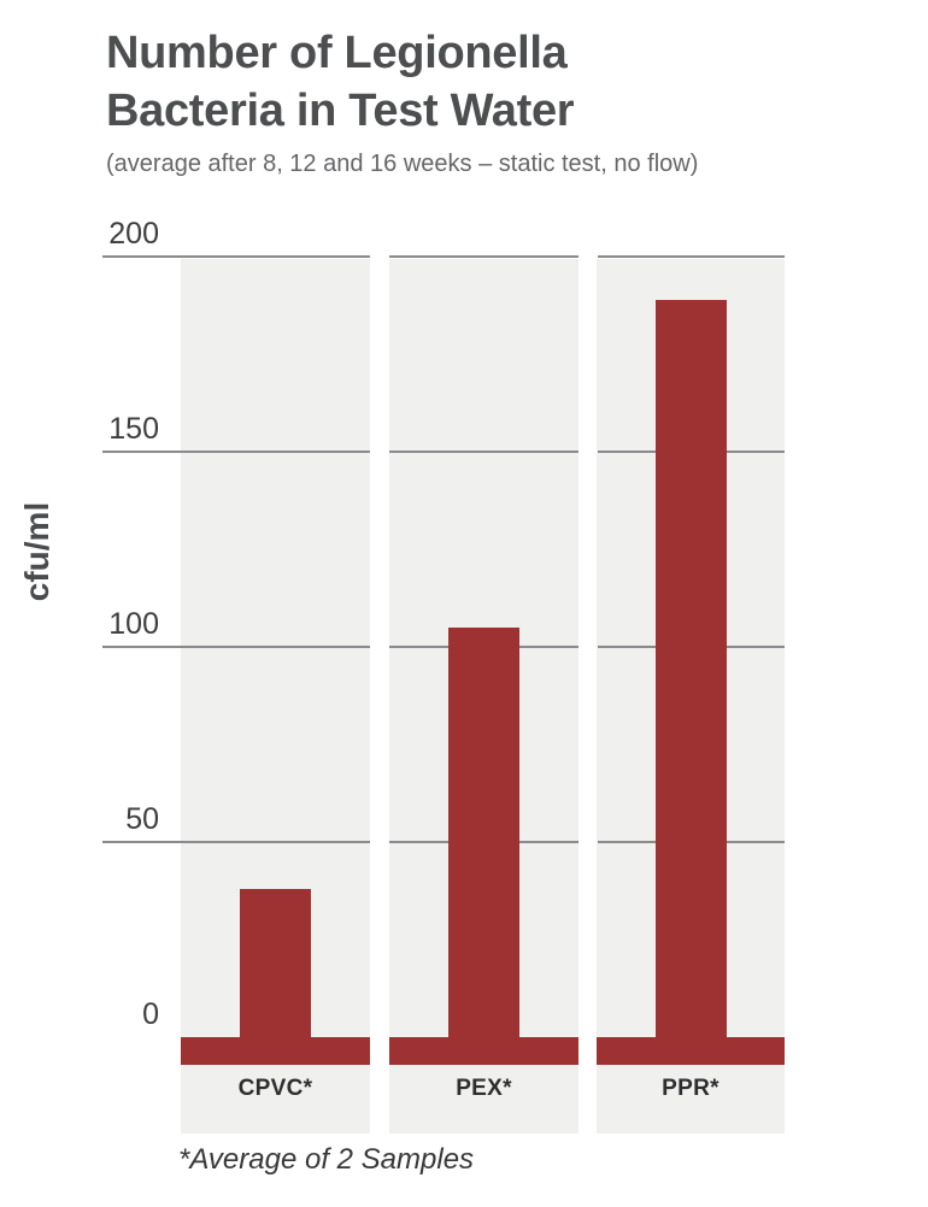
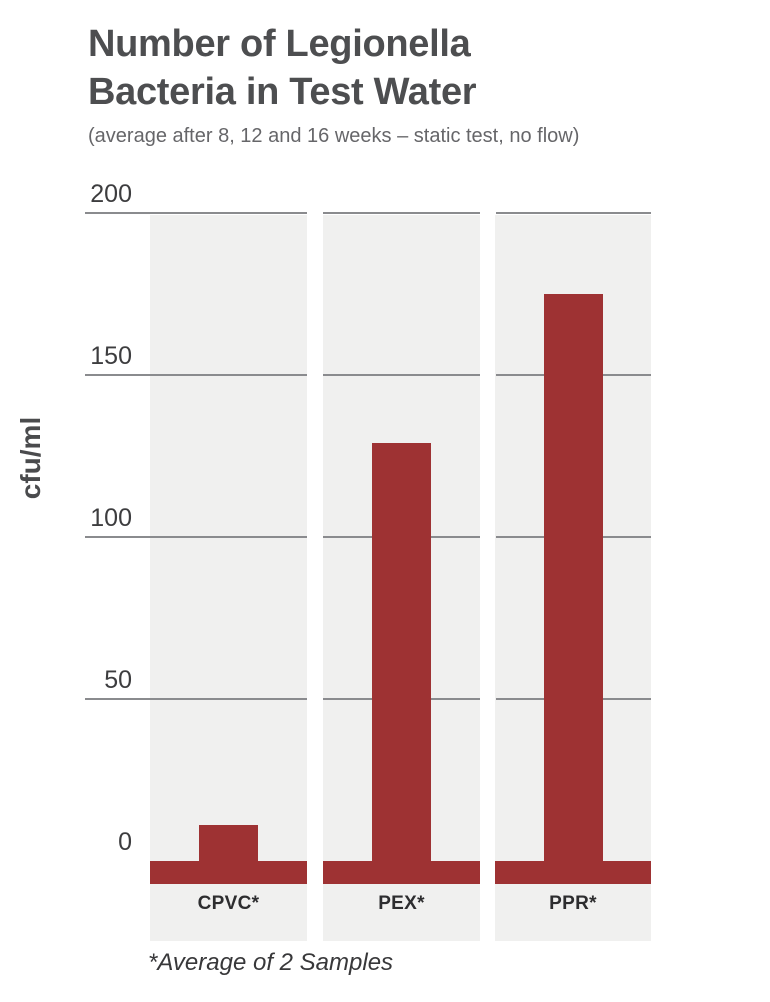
CPVC*: 38 -> 11
PEX*: 105 -> 129
PPR*: 189 -> 175
